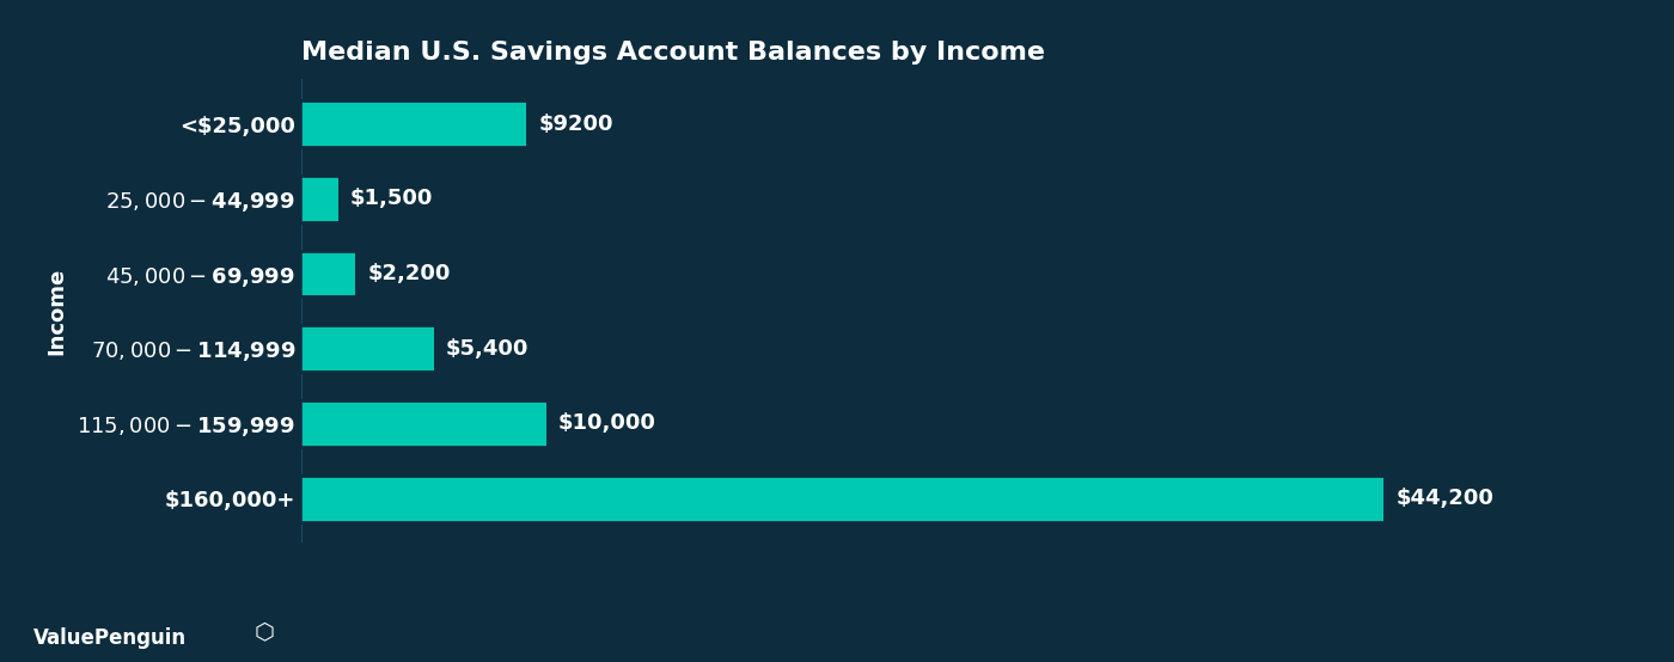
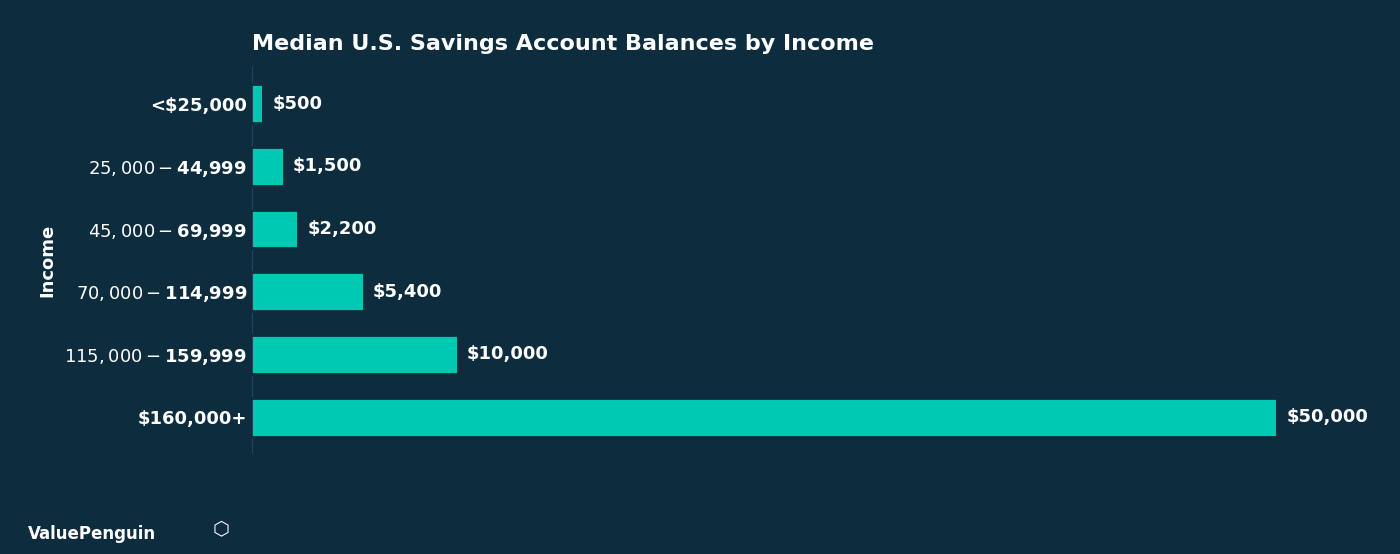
<$25,000: $9200 -> $500
$160,000+: $44,200 -> $50,000
